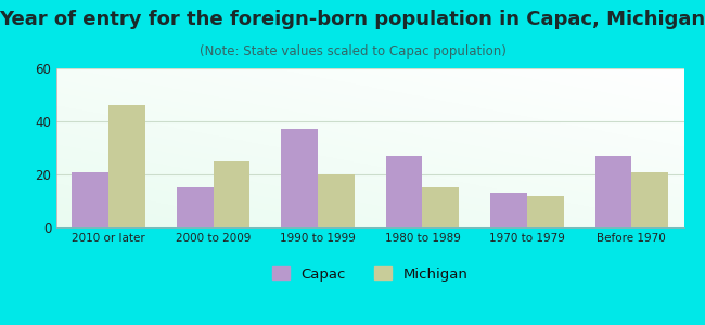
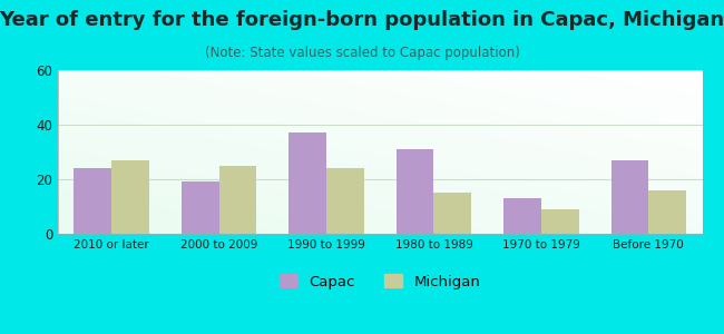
Capac/2010 or later: 21 -> 24
Michigan/2010 or later: 46 -> 27
Capac/2000 to 2009: 15 -> 19
Michigan/1990 to 1999: 20 -> 24
Capac/1980 to 1989: 27 -> 31
Michigan/1970 to 1979: 12 -> 9
Michigan/Before 1970: 21 -> 16
